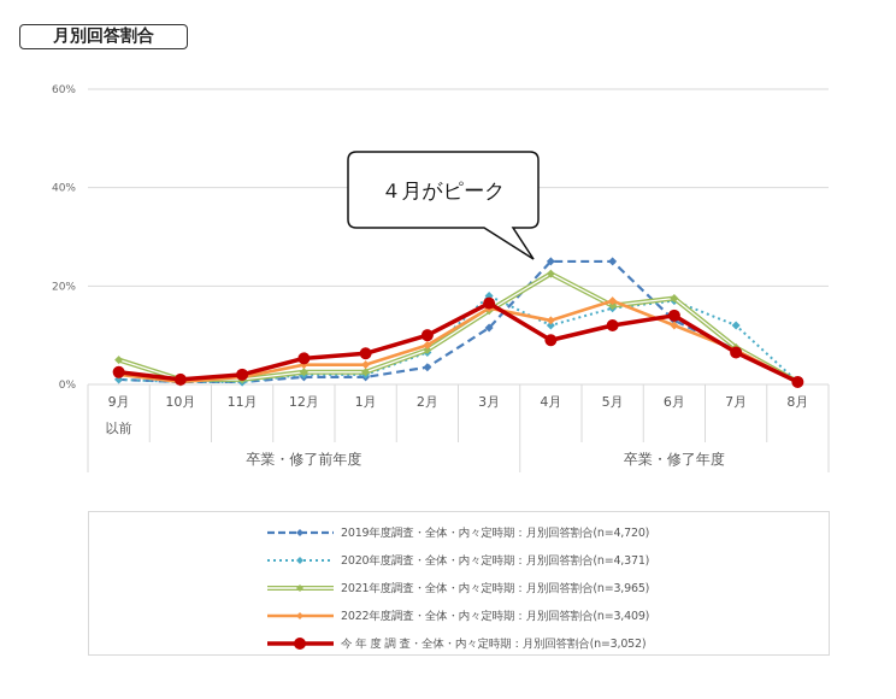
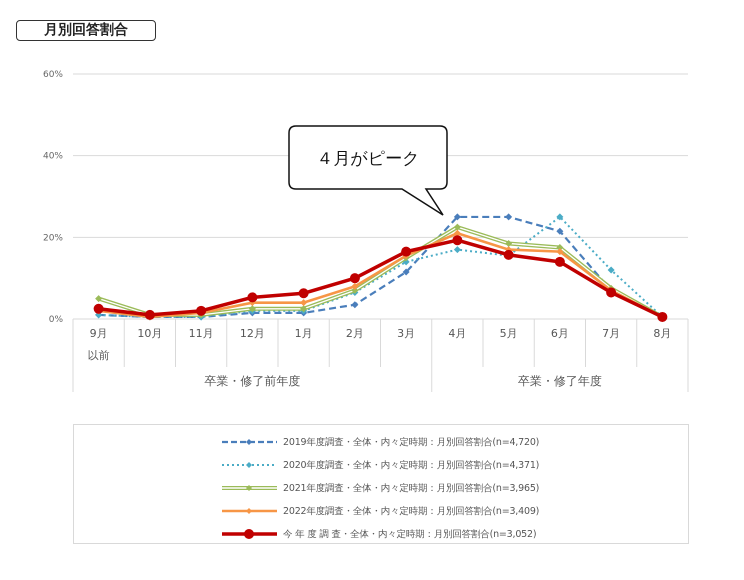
2020年度調査・全体・内々定時期：月別回答割合(n=4,371)/3月: 18% -> 14%
2020年度調査・全体・内々定時期：月別回答割合(n=4,371)/4月: 12% -> 17%
2022年度調査・全体・内々定時期：月別回答割合(n=3,409)/4月: 13% -> 21%
今 年 度 調 査・全体・内々定時期：月別回答割合(n=3,052)/4月: 9% -> 19%
2021年度調査・全体・内々定時期：月別回答割合(n=3,965)/5月: 16% -> 18%
今 年 度 調 査・全体・内々定時期：月別回答割合(n=3,052)/5月: 12% -> 16%
2019年度調査・全体・内々定時期：月別回答割合(n=4,720)/6月: 13% -> 22%
2020年度調査・全体・内々定時期：月別回答割合(n=4,371)/6月: 17% -> 25%
2022年度調査・全体・内々定時期：月別回答割合(n=3,409)/6月: 12% -> 16%
